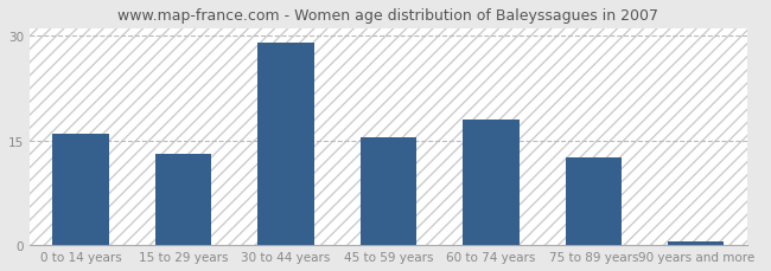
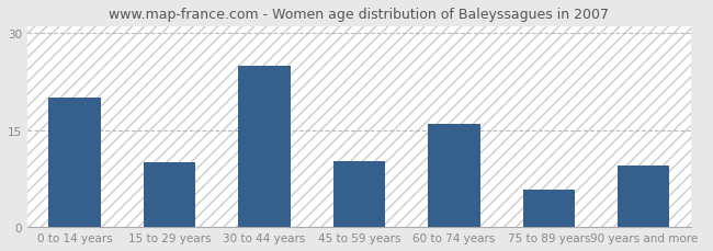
0 to 14 years: 16.0 -> 20.0
15 to 29 years: 13.0 -> 10.0
30 to 44 years: 29.0 -> 25.0
45 to 59 years: 15.5 -> 10.2
60 to 74 years: 18.0 -> 16.0
75 to 89 years: 12.5 -> 5.8
90 years and more: 0.5 -> 9.6
